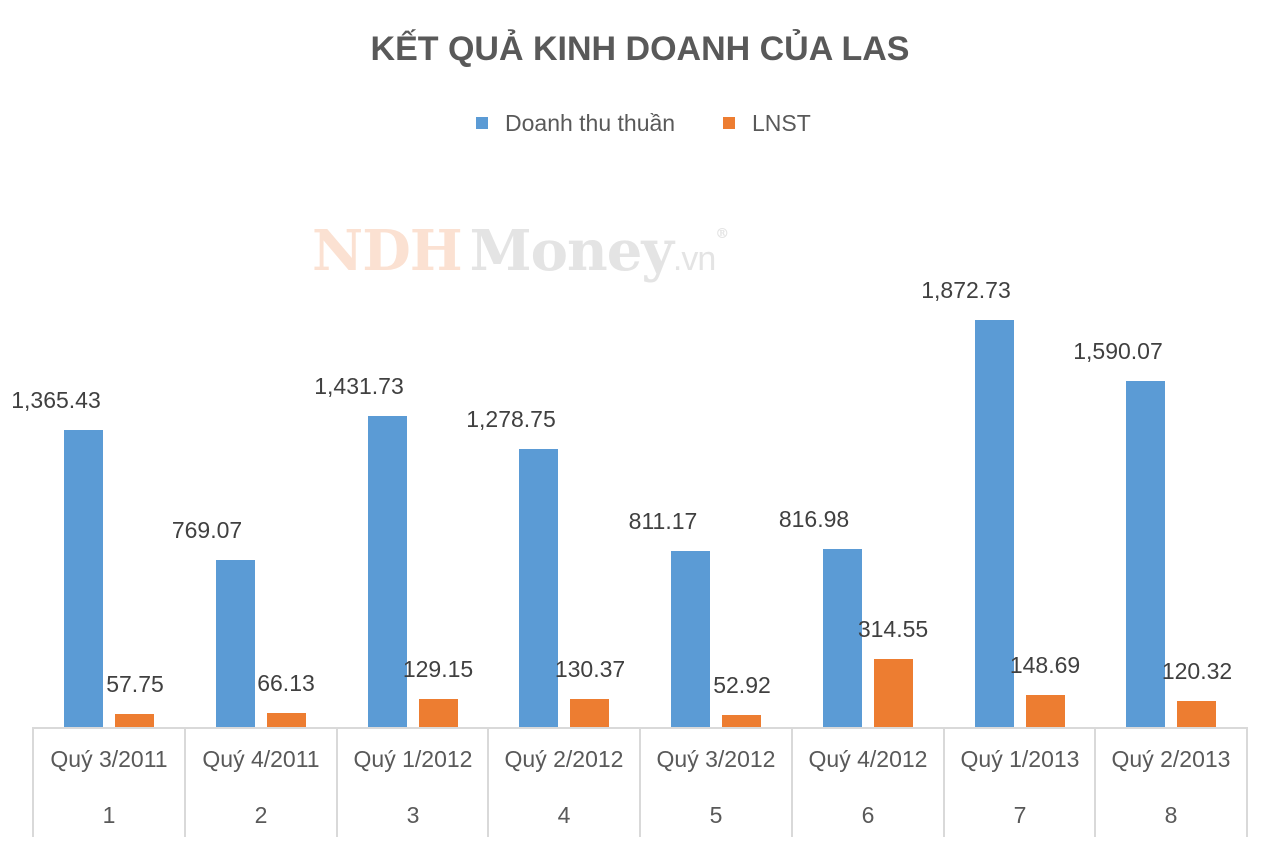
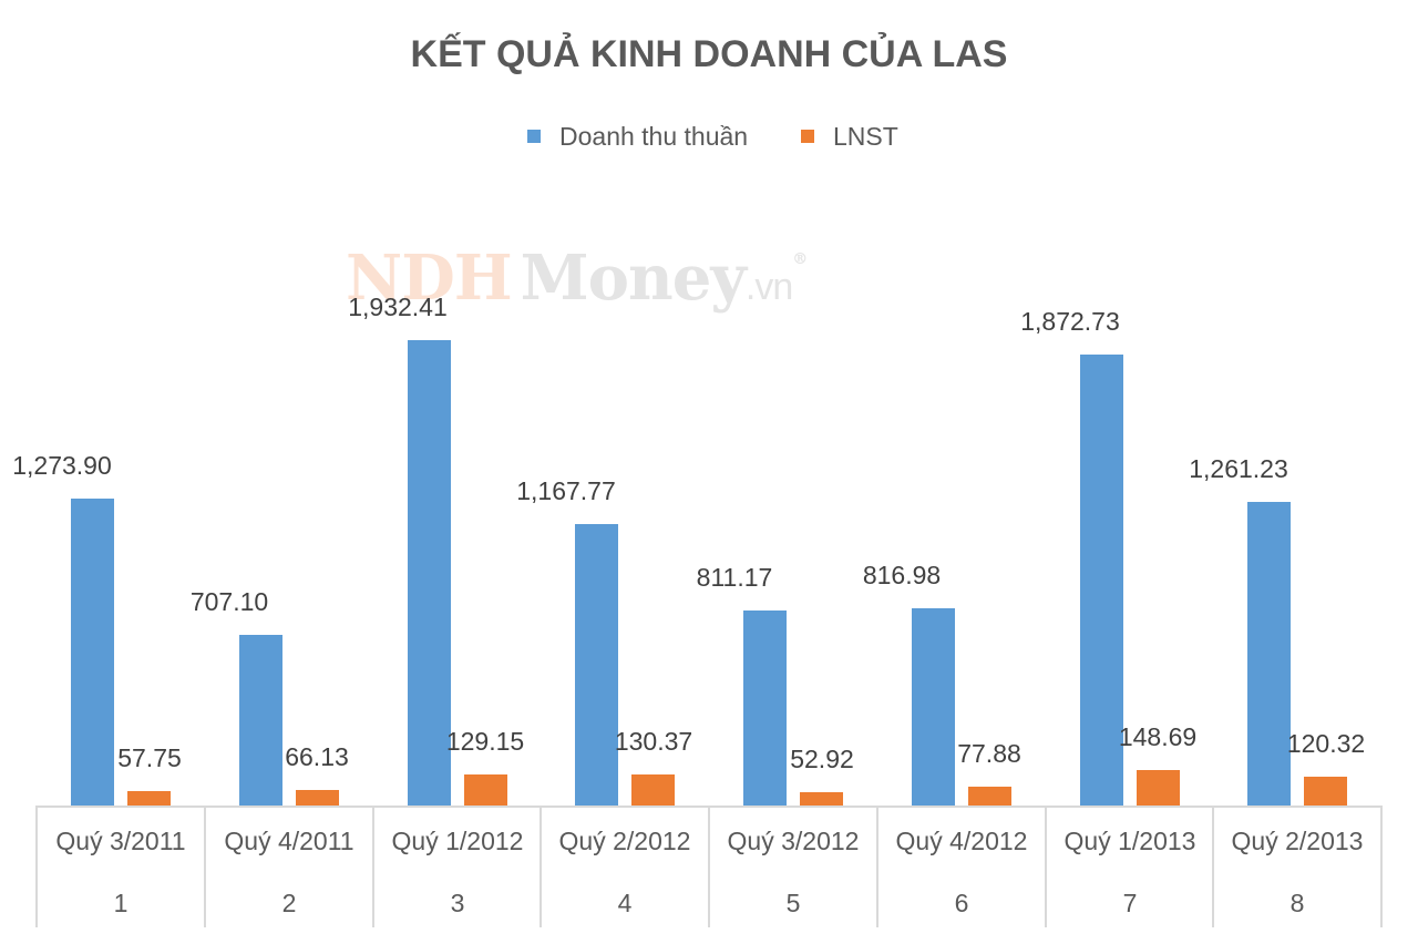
Doanh thu thuần/Quý 3/2011: 1,365.43 -> 1,273.90
Doanh thu thuần/Quý 4/2011: 769.07 -> 707.10
Doanh thu thuần/Quý 1/2012: 1,431.73 -> 1,932.41
Doanh thu thuần/Quý 2/2012: 1,278.75 -> 1,167.77
LNST/Quý 4/2012: 314.55 -> 77.88
Doanh thu thuần/Quý 2/2013: 1,590.07 -> 1,261.23
